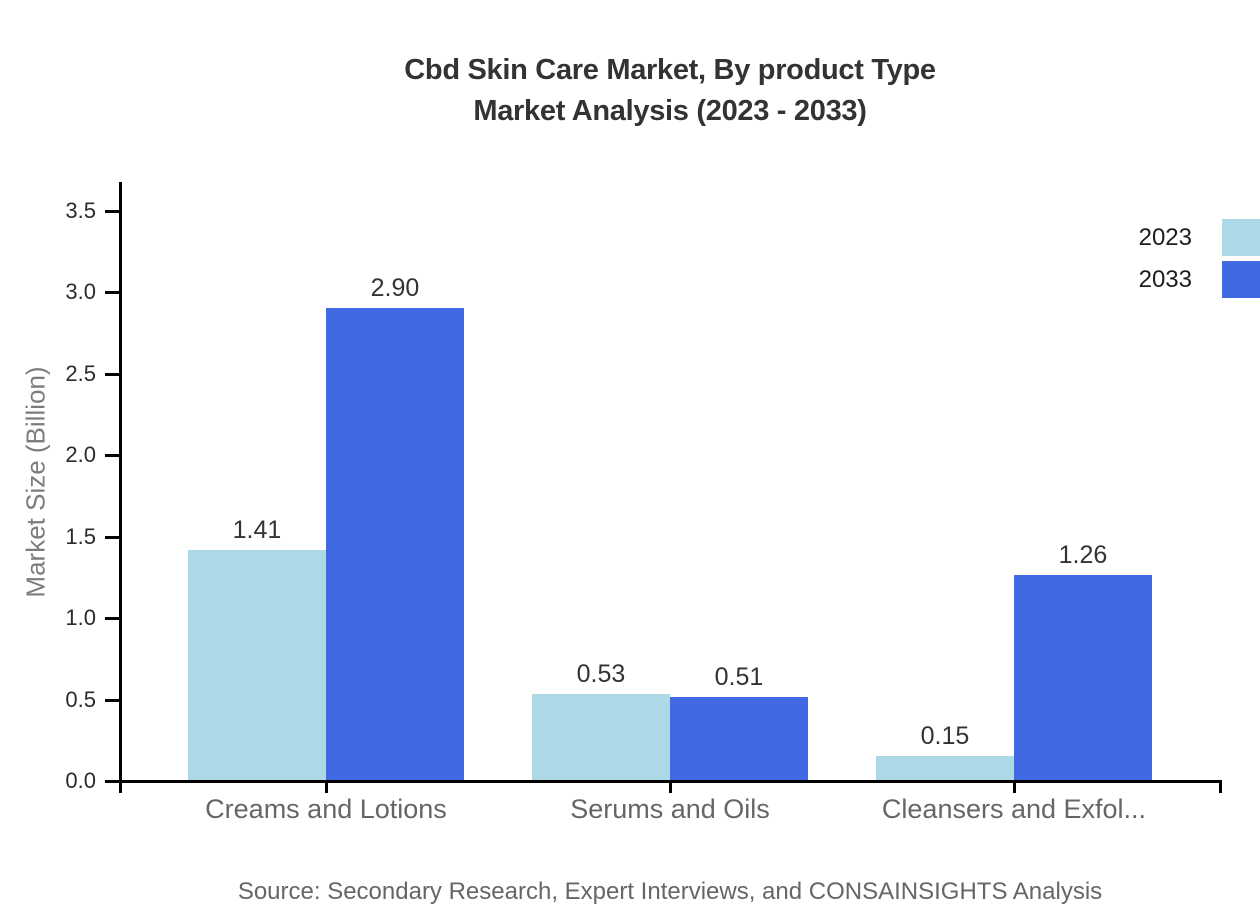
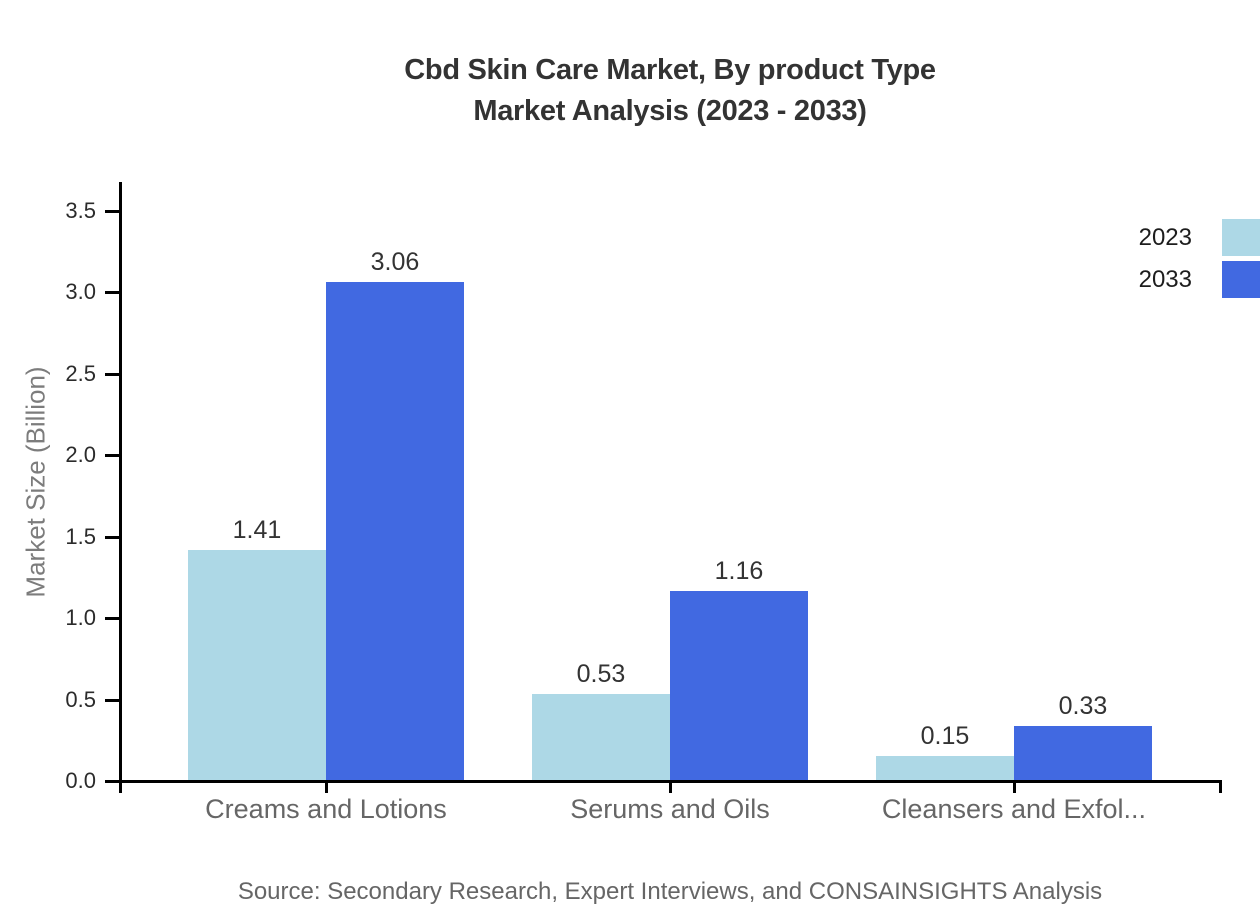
2033/Creams and Lotions: 2.90 -> 3.06
2033/Serums and Oils: 0.51 -> 1.16
2033/Cleansers and Exfol...: 1.26 -> 0.33
